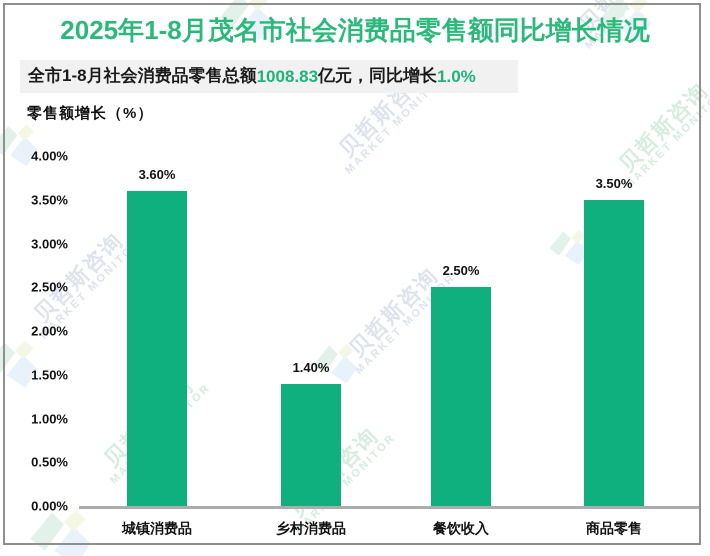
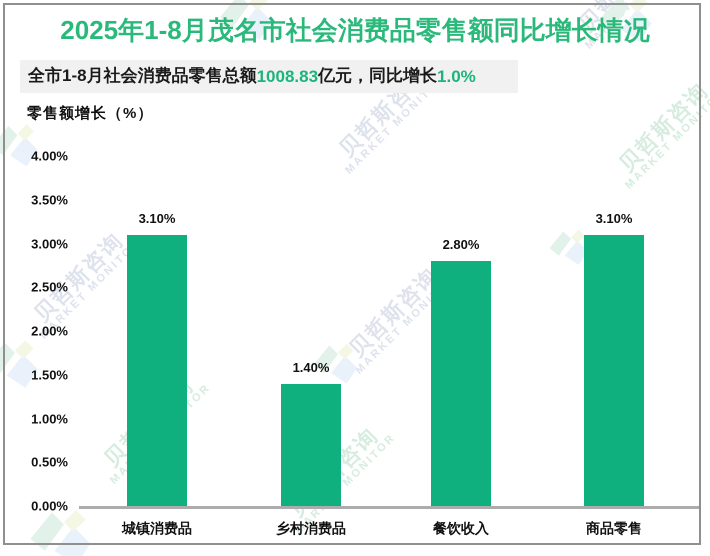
城镇消费品: 3.60% -> 3.10%
餐饮收入: 2.50% -> 2.80%
商品零售: 3.50% -> 3.10%
